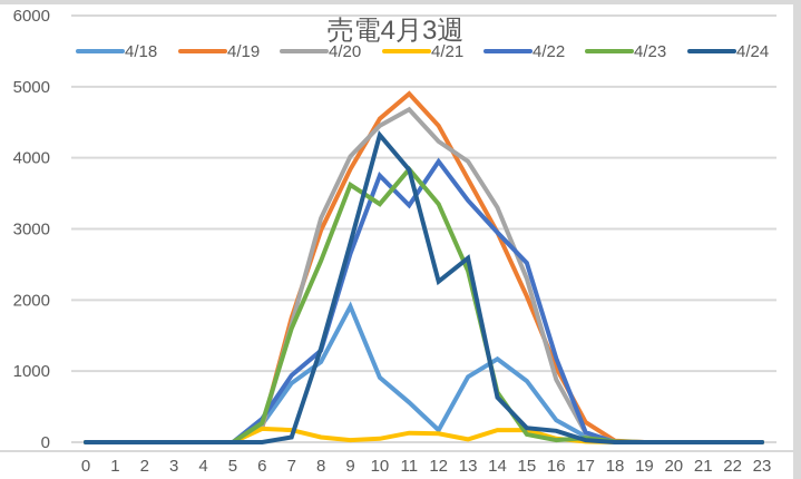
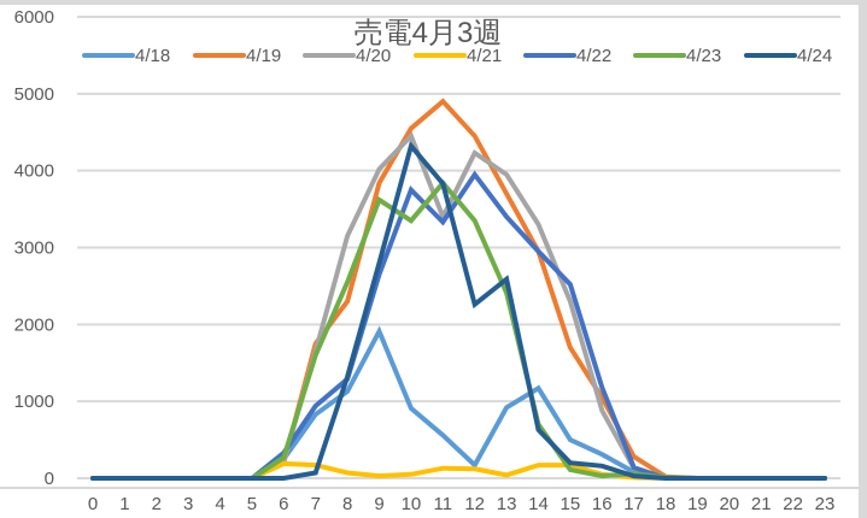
4/19/8: 3000 -> 2300
4/20/11: 4700 -> 3400
4/18/15: 900 -> 500
4/19/15: 2000 -> 1700
